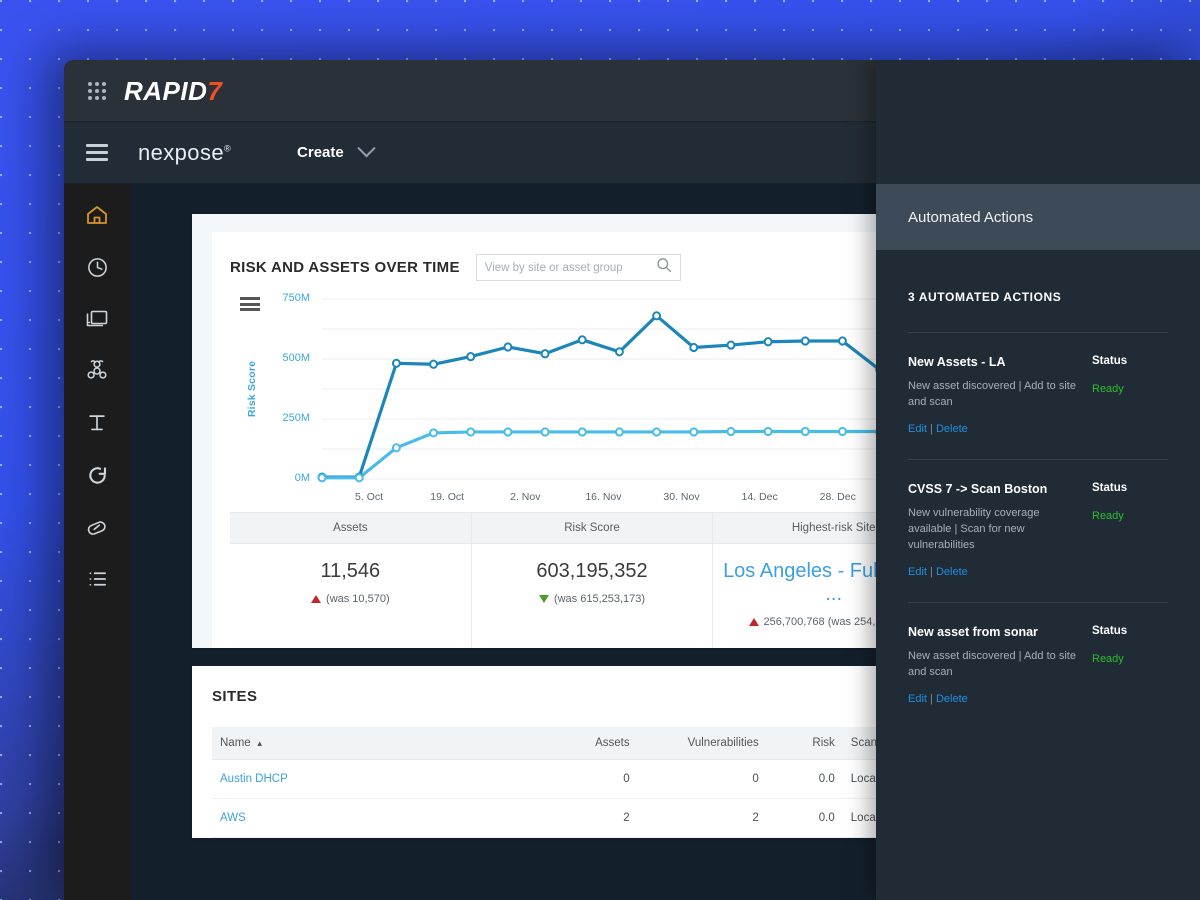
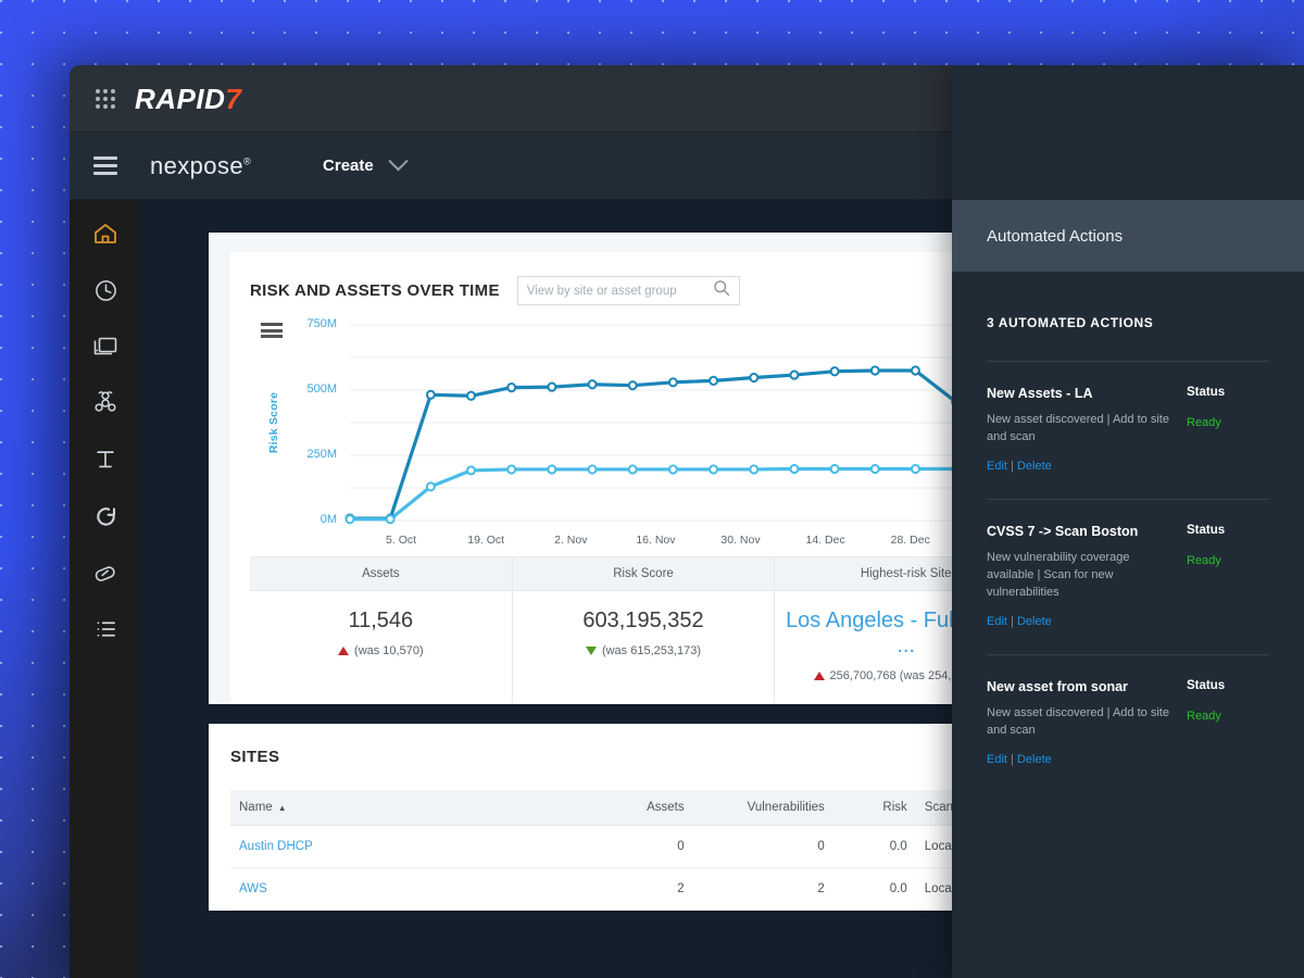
Risk Score/2. Nov: 550M -> 510M
Risk Score/16. Nov: 580M -> 520M
Risk Score/30. Nov: 680M -> 540M
